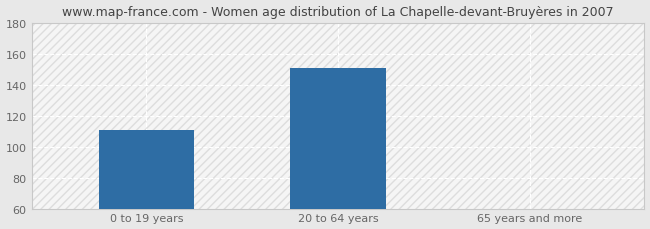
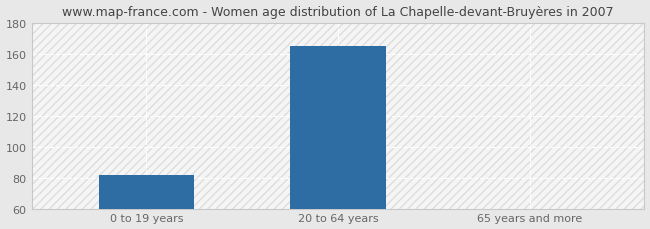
0 to 19 years: 111 -> 82
20 to 64 years: 151 -> 165
